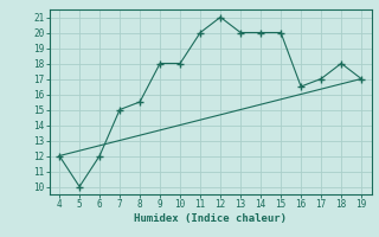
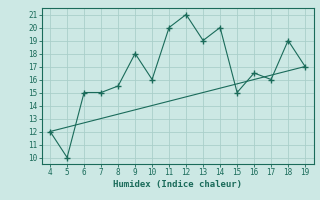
6: 12.0 -> 15.0
10: 18.0 -> 16.0
13: 20.0 -> 19.0
15: 20.0 -> 15.0
17: 17.0 -> 16.0
18: 18.0 -> 19.0
